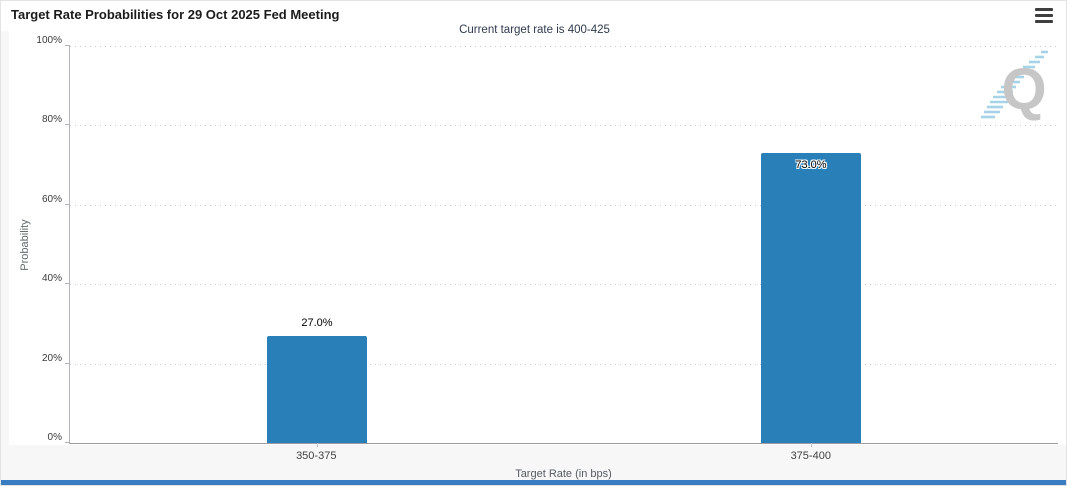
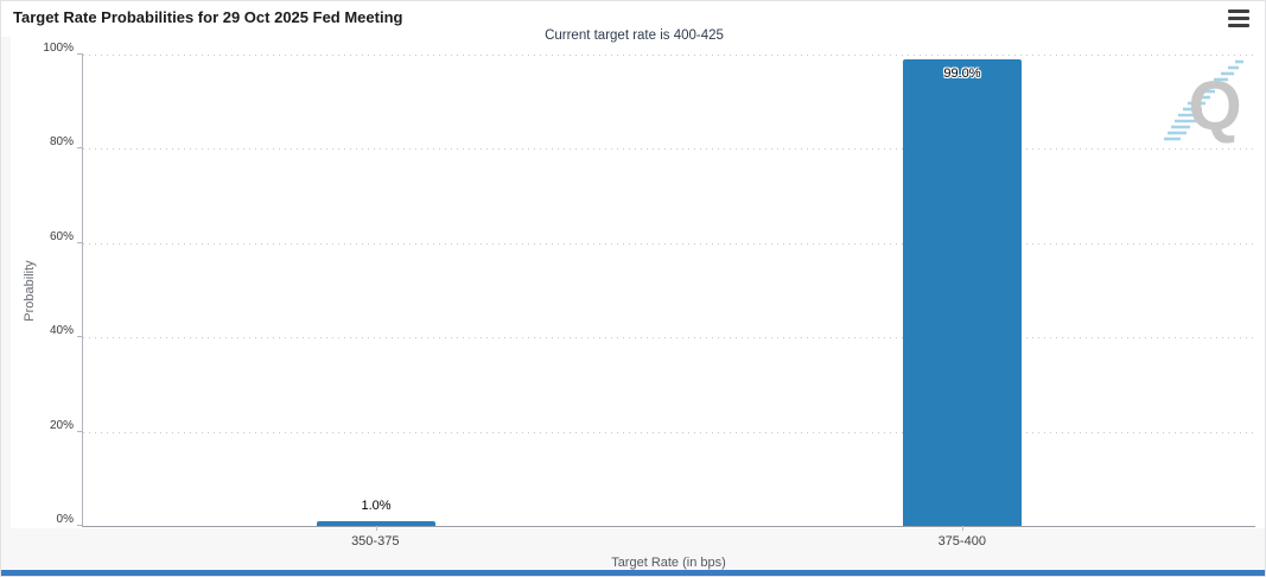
350-375: 27.0% -> 1.0%
375-400: 73.0% -> 99.0%
